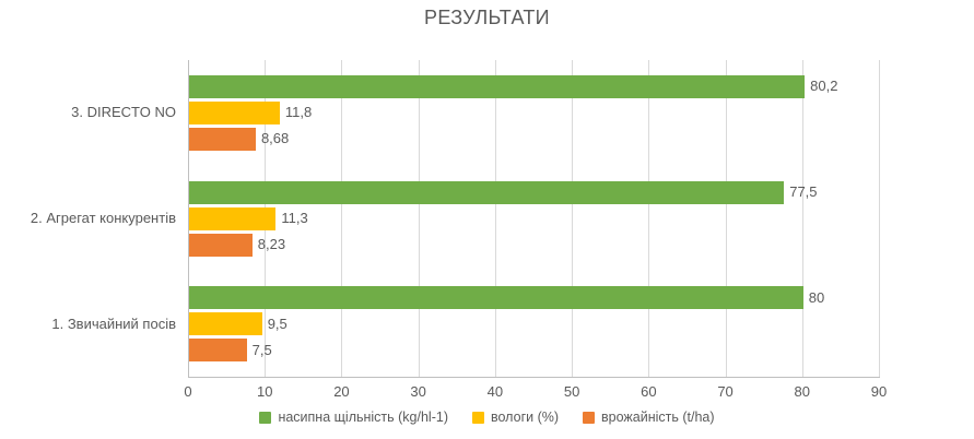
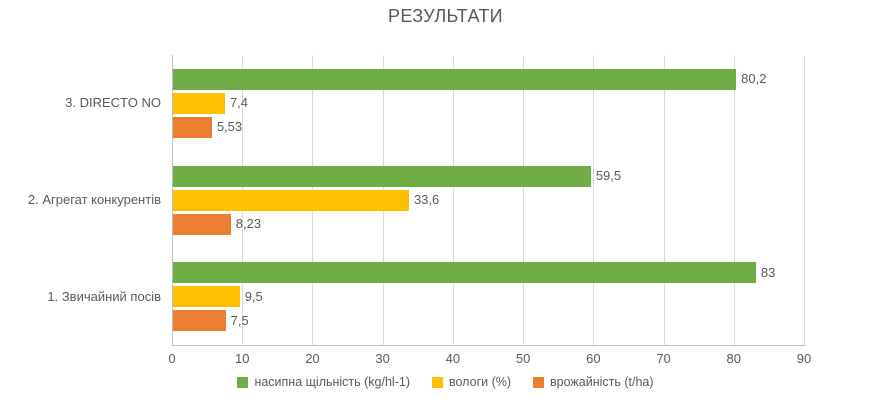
насипна щільність (kg/hl-1)/1. Звичайний посів: 80 -> 83
насипна щільність (kg/hl-1)/2. Агрегат конкурентів: 77,5 -> 59,5
вологи (%)/2. Агрегат конкурентів: 11,3 -> 33,6
вологи (%)/3. DIRECTO NO: 11,8 -> 7,4
врожайність (t/ha)/3. DIRECTO NO: 8,68 -> 5,53
